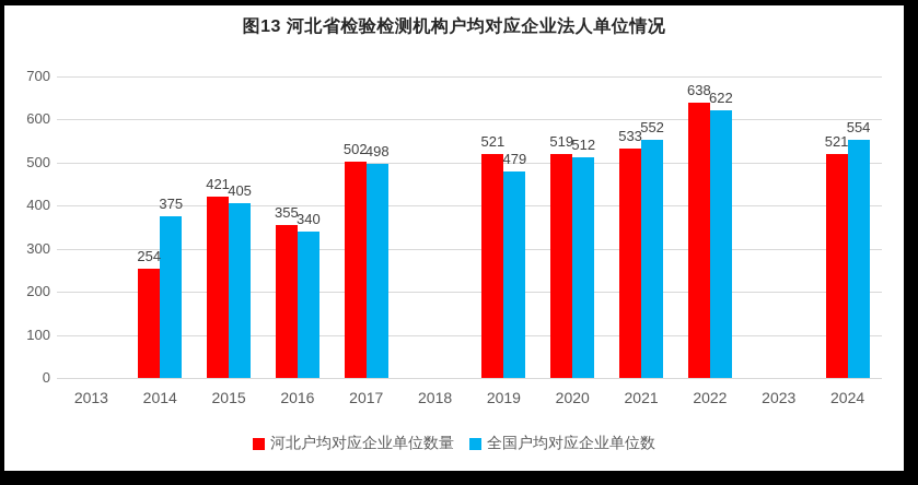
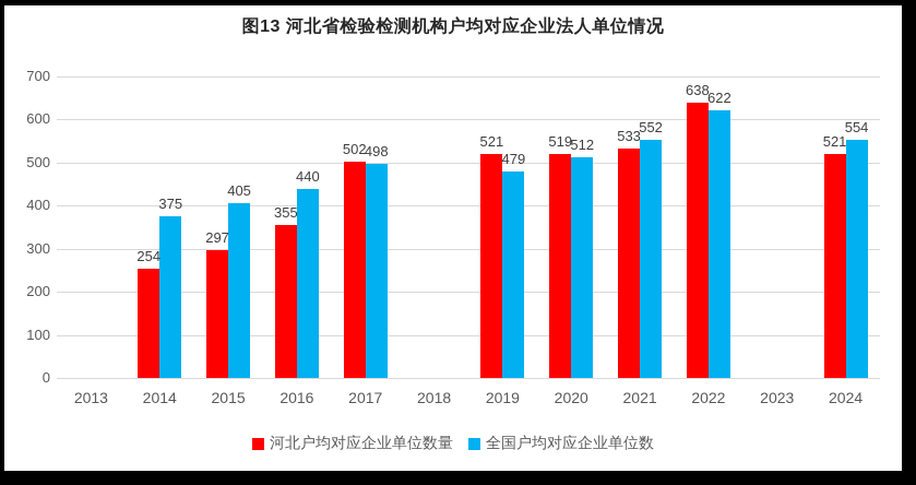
河北户均对应企业单位数量/2015: 421 -> 297
全国户均对应企业单位数/2016: 340 -> 440
